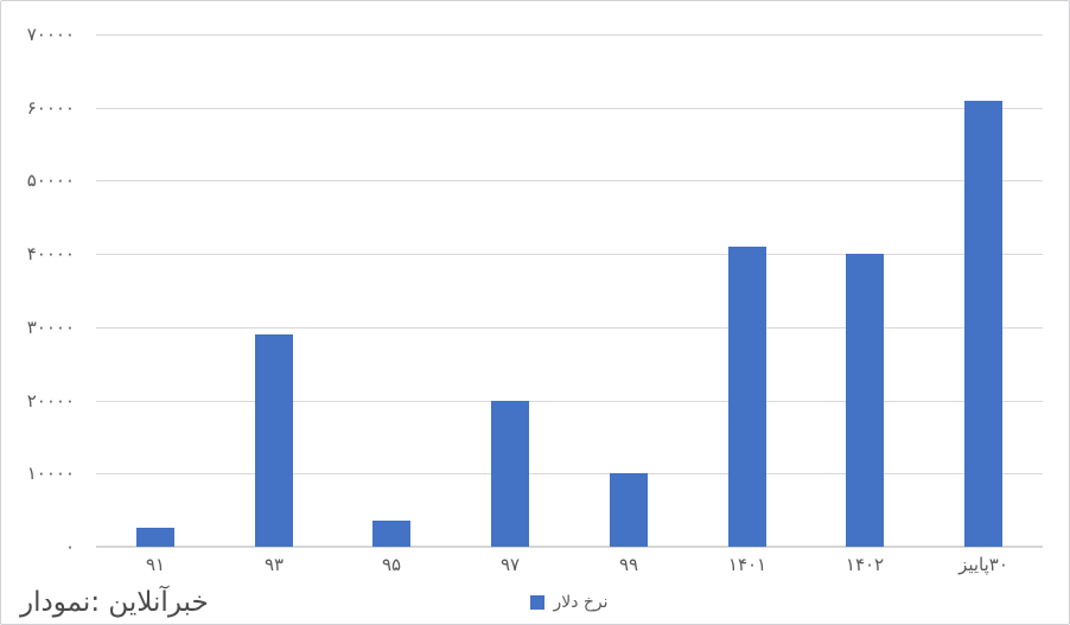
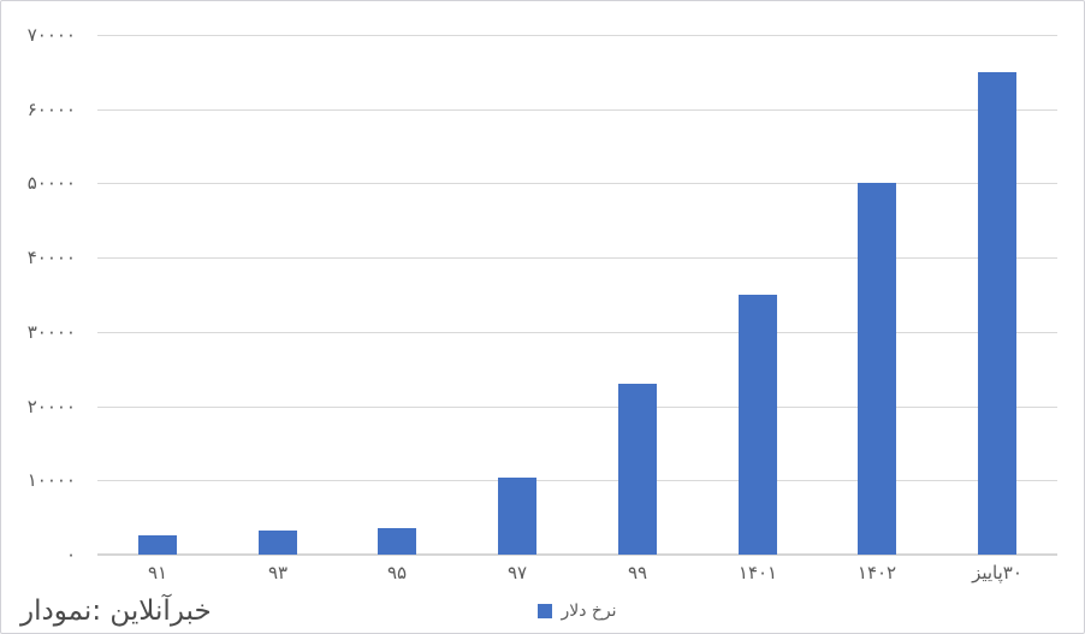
۹۳: 29000 -> 3000
۹۷: 20000 -> 10000
۹۹: 10000 -> 23000
۱۴۰۱: 41000 -> 35000
۱۴۰۲: 40000 -> 50000
پاییز‎۳۰: 61000 -> 65000
